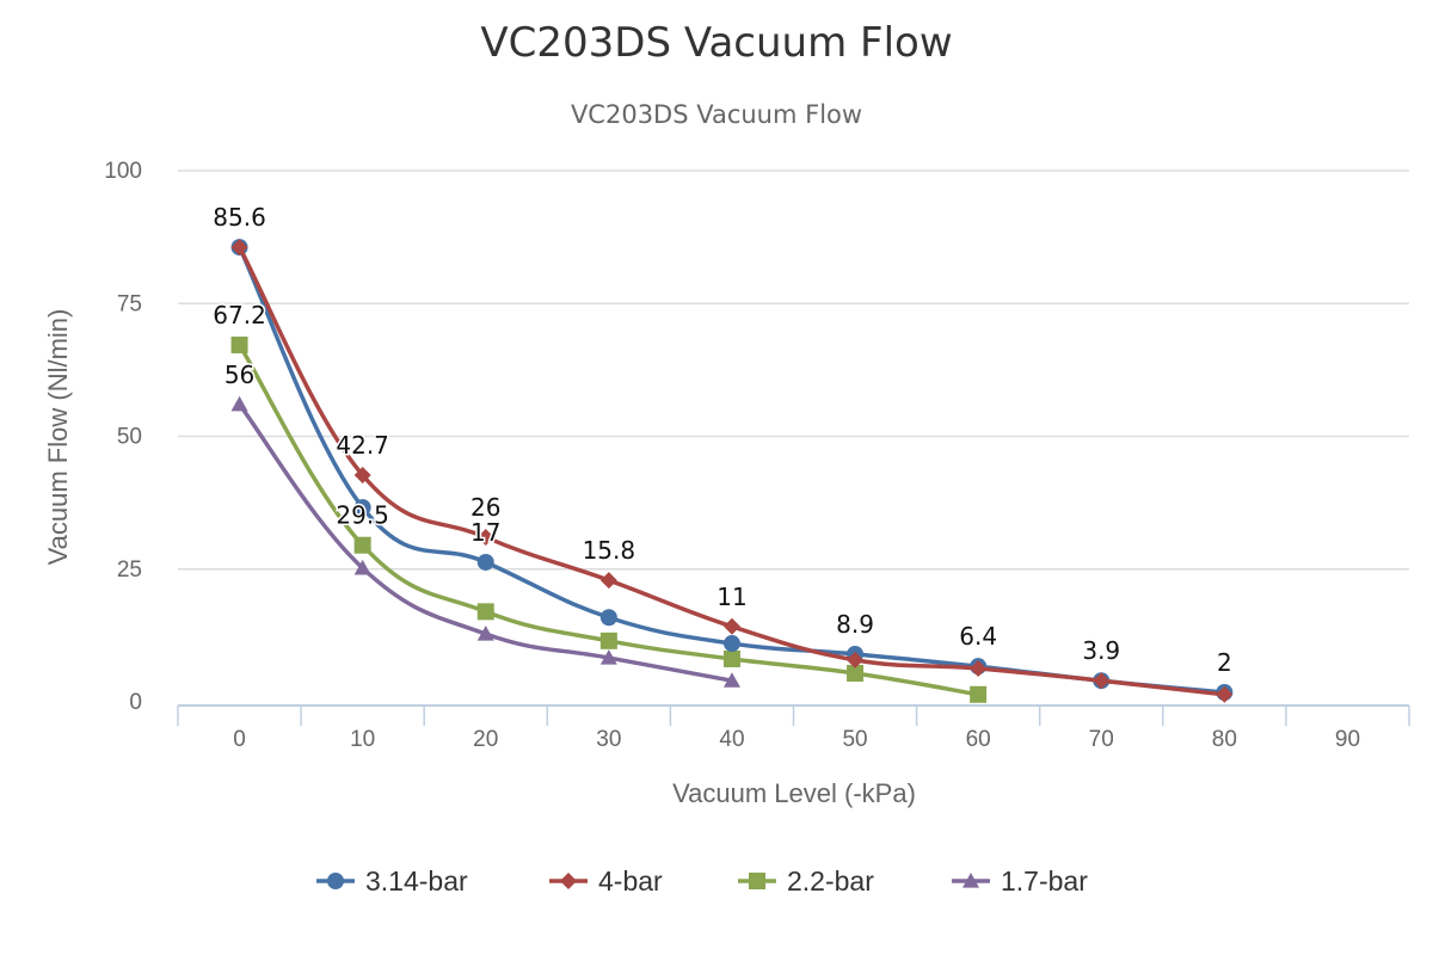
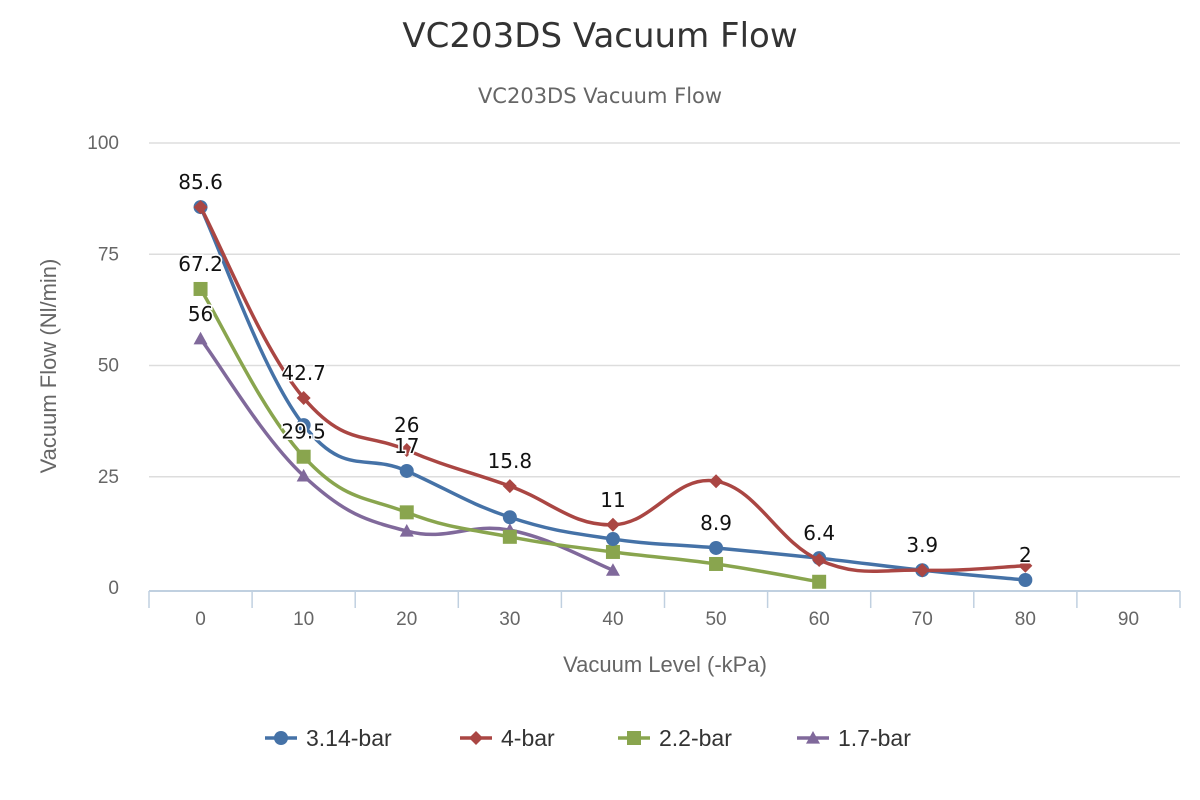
1.7-bar/30: 8 -> 13
4-bar/50: 8 -> 24
4-bar/80: 1 -> 5
